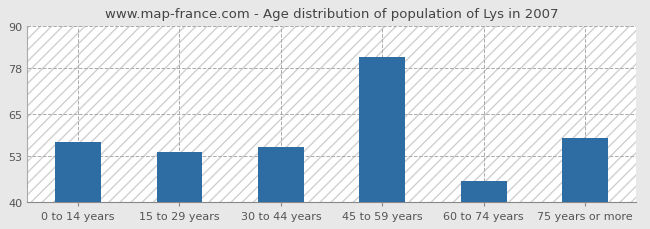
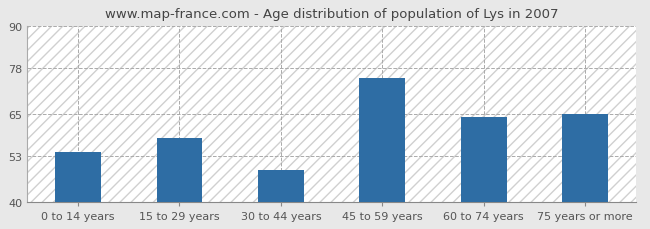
0 to 14 years: 57.0 -> 54.0
15 to 29 years: 54.0 -> 58.0
30 to 44 years: 55.5 -> 49.0
45 to 59 years: 81.0 -> 75.0
60 to 74 years: 46.0 -> 64.0
75 years or more: 58.0 -> 65.0
